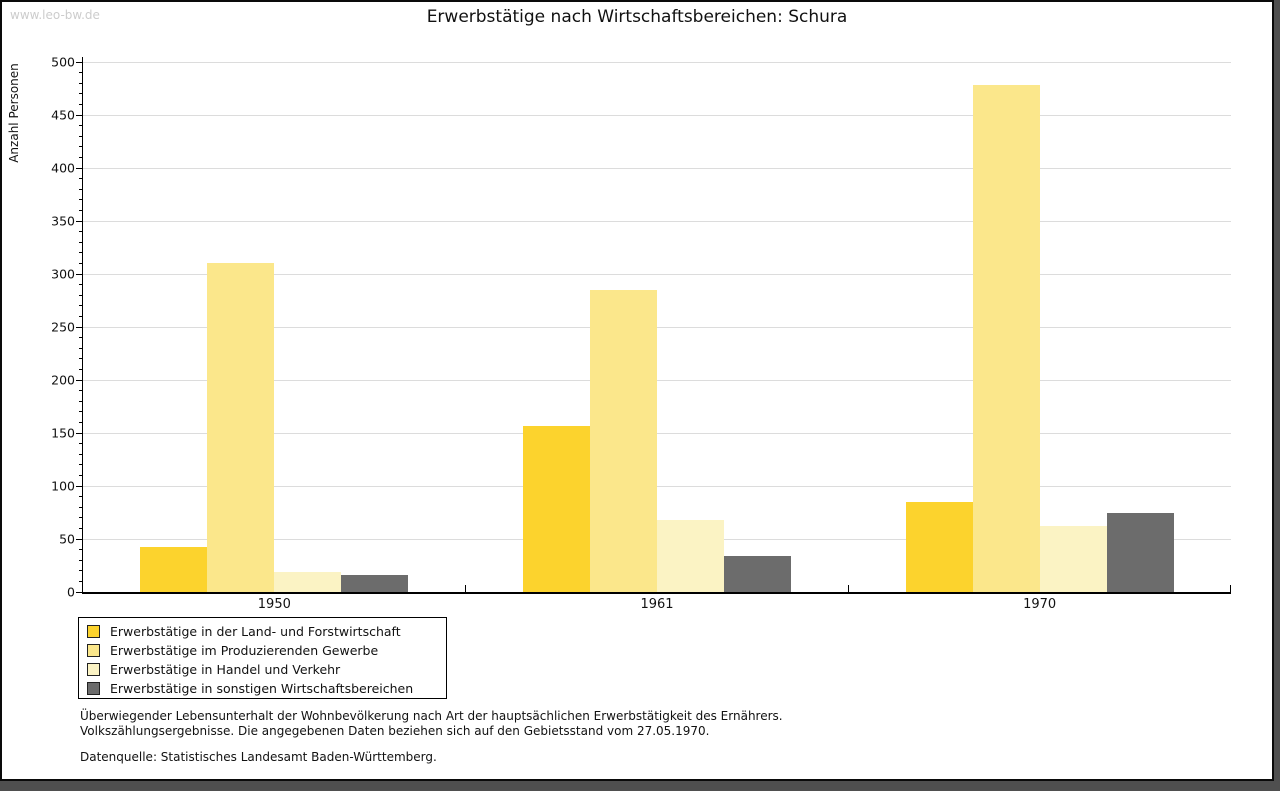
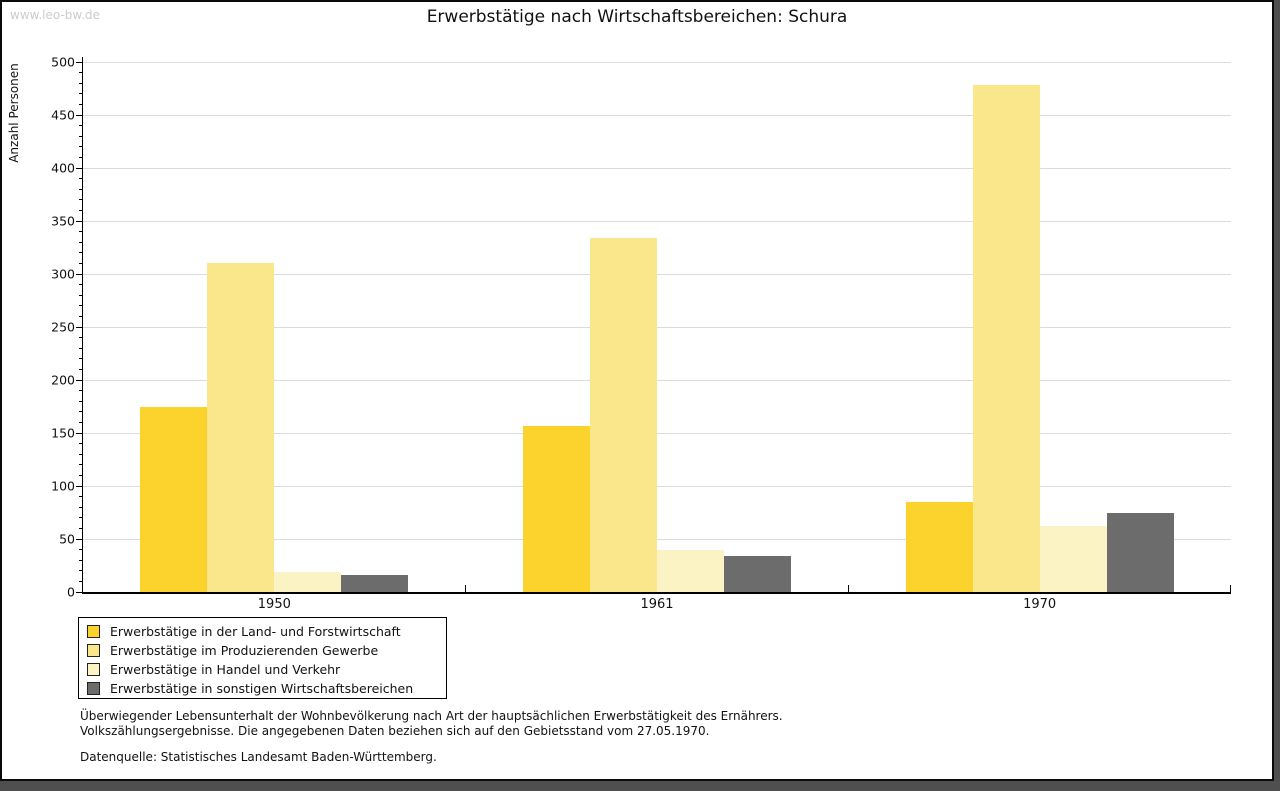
Erwerbstätige in der Land- und Forstwirtschaft/1950: 42 -> 175
Erwerbstätige im Produzierenden Gewerbe/1961: 285 -> 334
Erwerbstätige in Handel und Verkehr/1961: 68 -> 40
